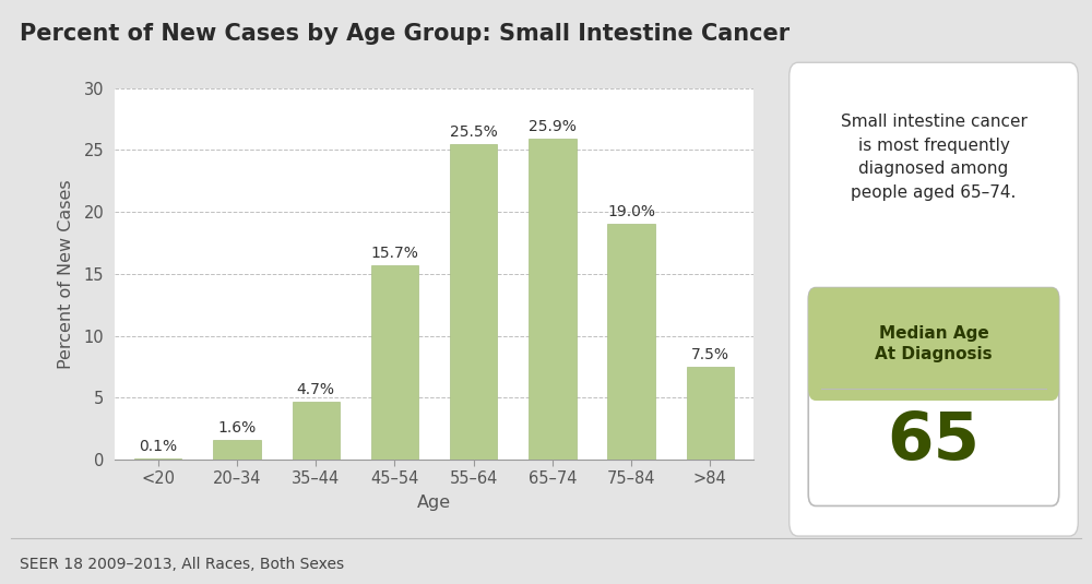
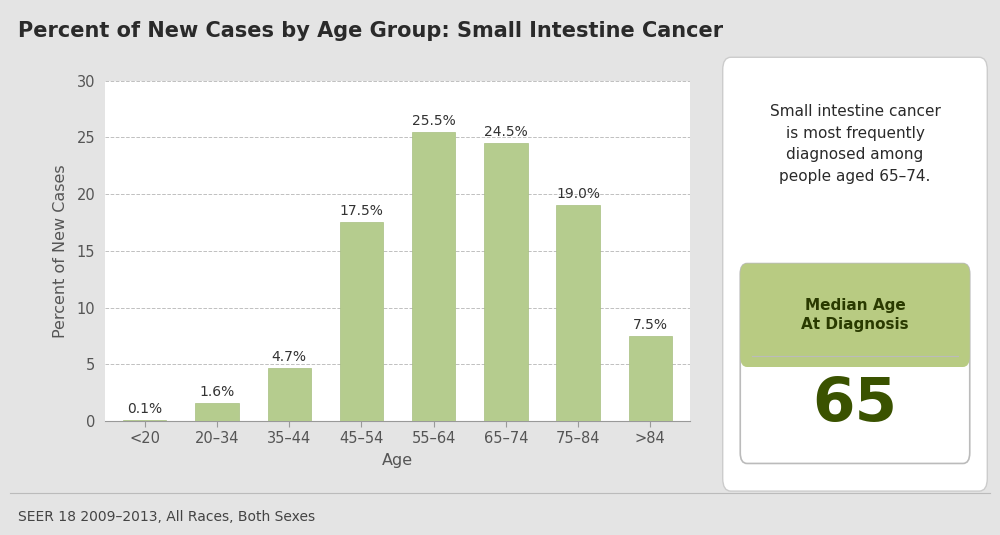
45–54: 15.7% -> 17.5%
65–74: 25.9% -> 24.5%
